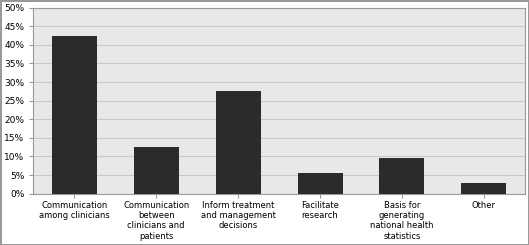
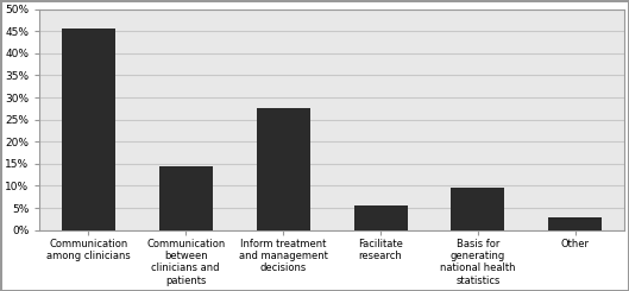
Communication among clinicians: 42.5% -> 45.5%
Communication between clinicians and patients: 12.5% -> 14.5%
